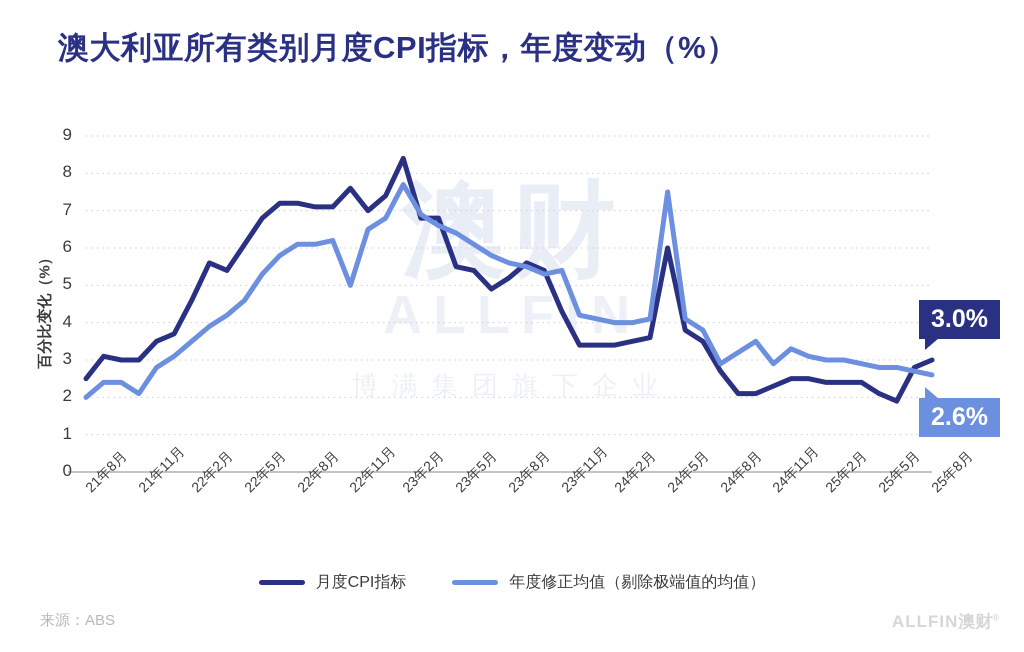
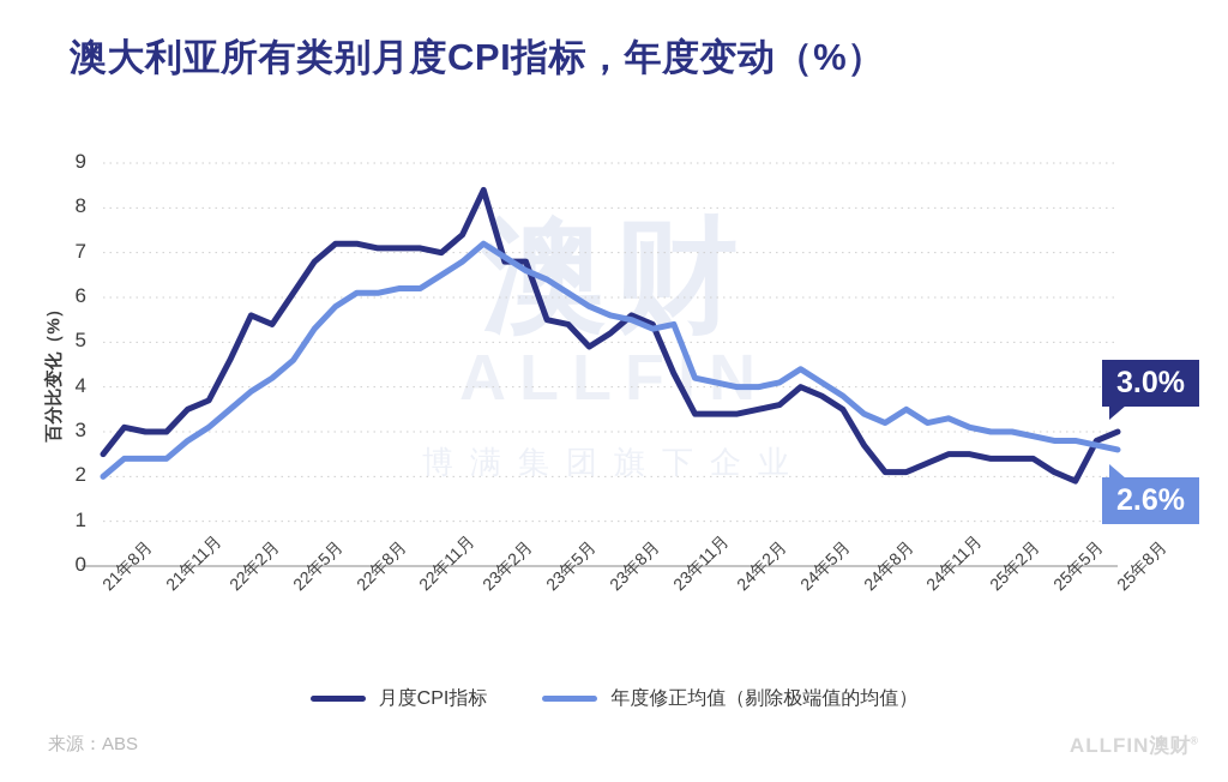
年度修正均值（剔除极端值的均值）/21年11月: 2.1 -> 2.4
月度CPI指标/22年11月: 7.6 -> 7.1
年度修正均值（剔除极端值的均值）/22年11月: 5.0 -> 6.2
年度修正均值（剔除极端值的均值）/23年2月: 7.7 -> 7.2
月度CPI指标/24年5月: 6.0 -> 4.0
年度修正均值（剔除极端值的均值）/24年5月: 7.5 -> 4.4
年度修正均值（剔除极端值的均值）/24年8月: 2.9 -> 3.4
年度修正均值（剔除极端值的均值）/24年11月: 2.9 -> 3.2
